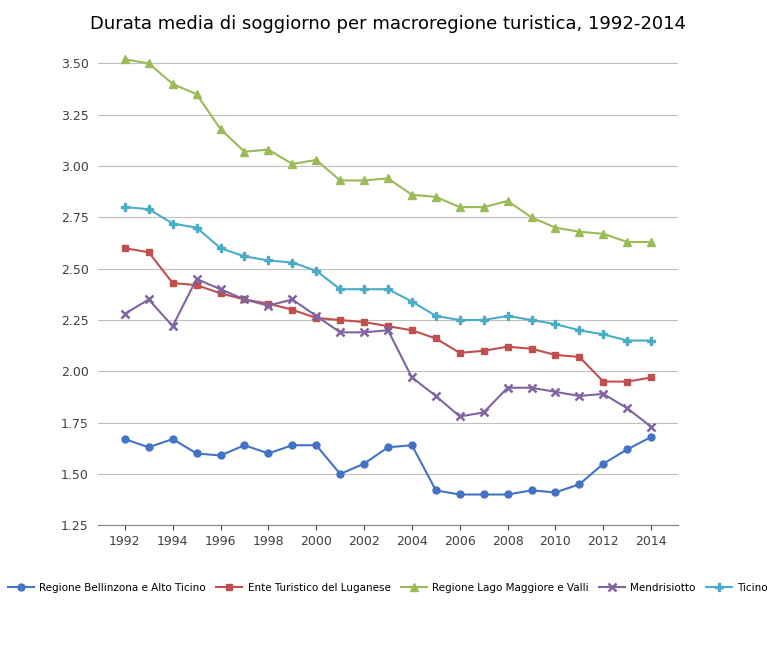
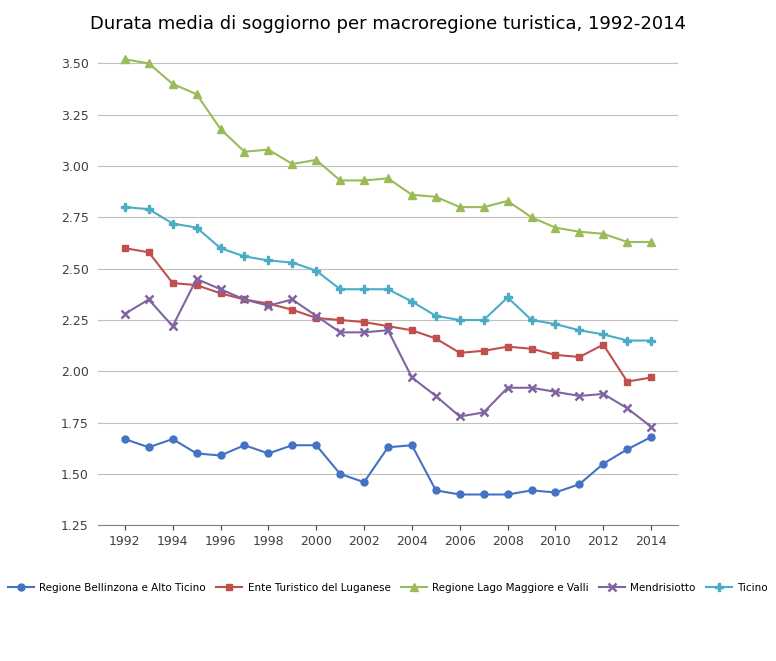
Regione Bellinzona e Alto Ticino/2002: 1.55 -> 1.46
Ticino/2008: 2.27 -> 2.36
Ente Turistico del Luganese/2012: 1.95 -> 2.13
